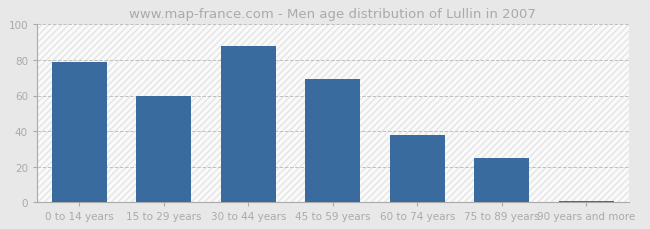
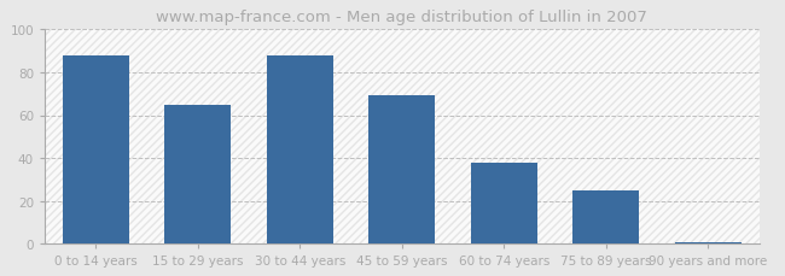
0 to 14 years: 79 -> 88
15 to 29 years: 60 -> 65
